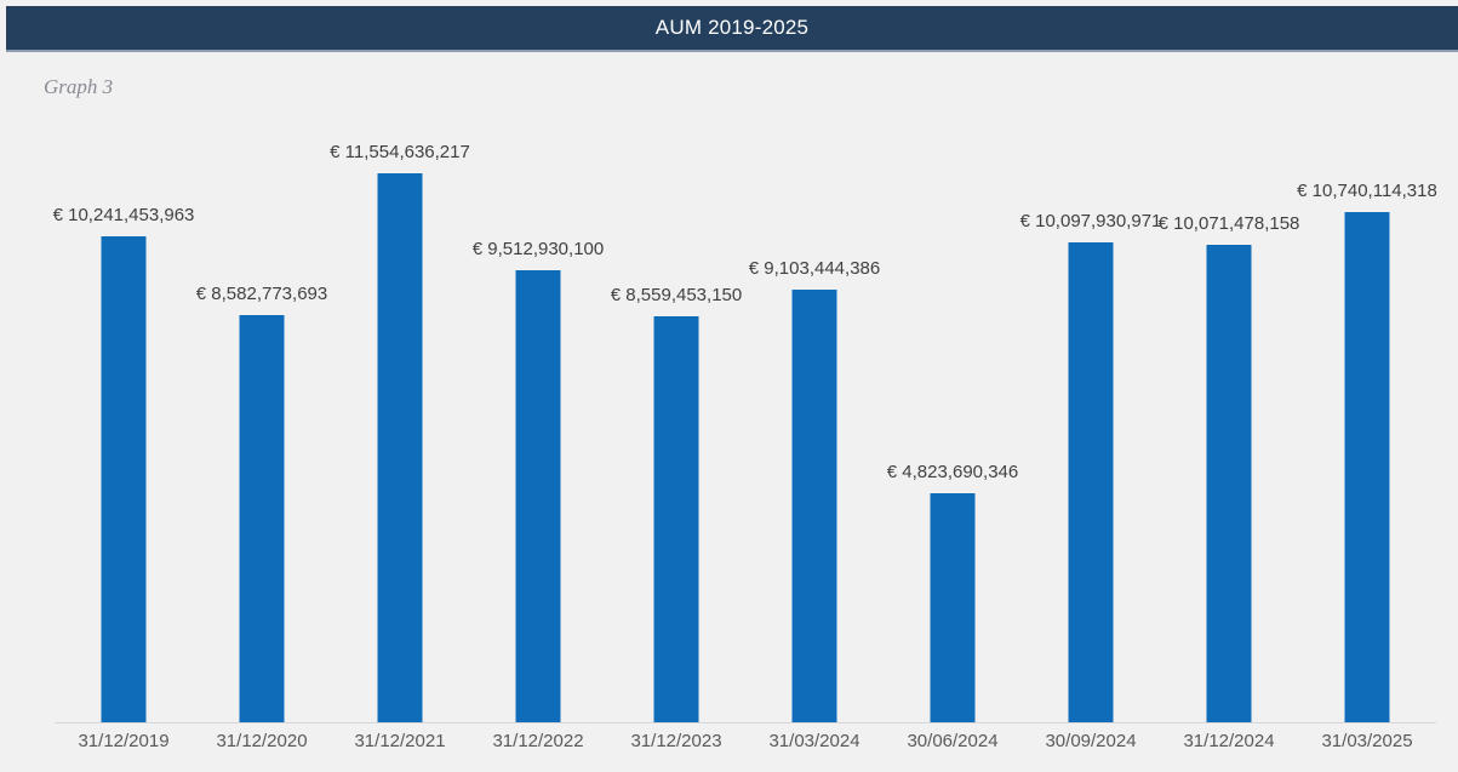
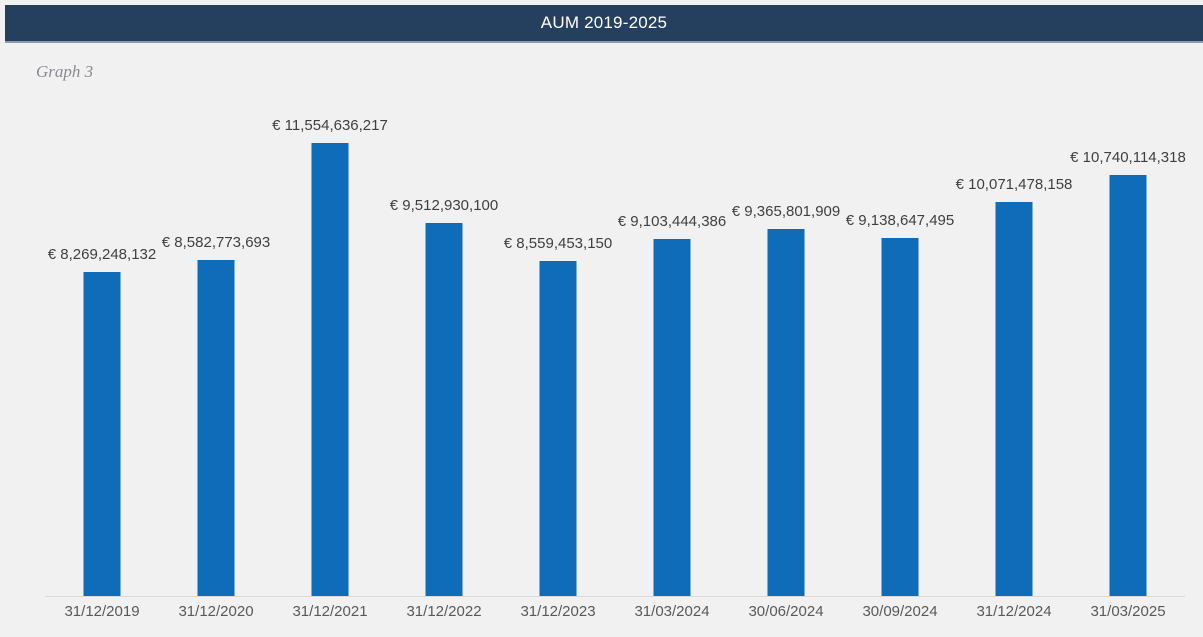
31/12/2019: 10,241,453,963 -> 8,269,248,132
30/06/2024: 4,823,690,346 -> 9,365,801,909
30/09/2024: 10,097,930,971 -> 9,138,647,495
